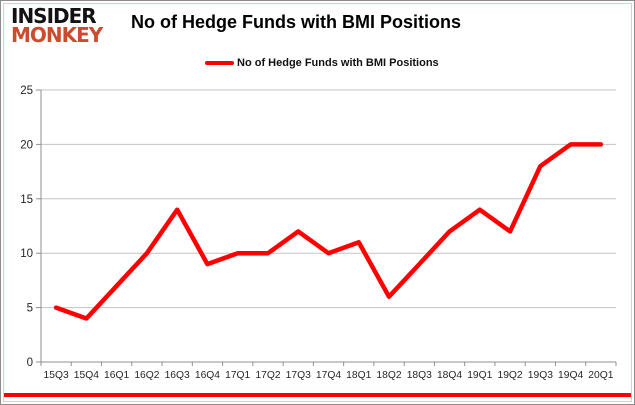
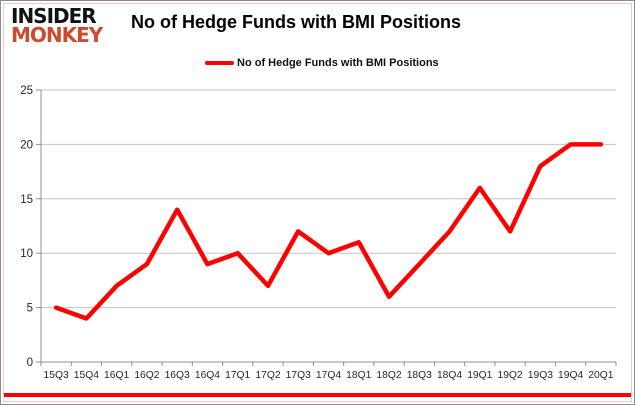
16Q2: 10 -> 9
17Q2: 10 -> 7
19Q1: 14 -> 16
